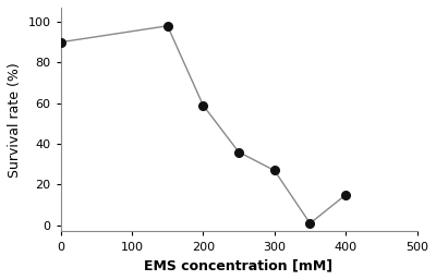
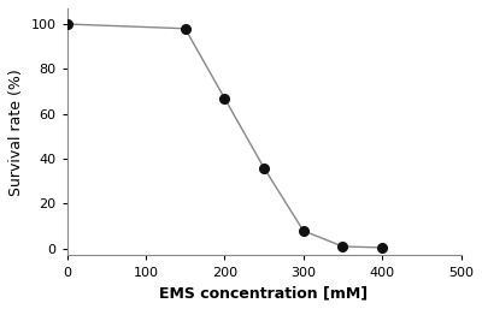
0: 90 -> 100
200: 59 -> 67
300: 27 -> 8
400: 15 -> 0
